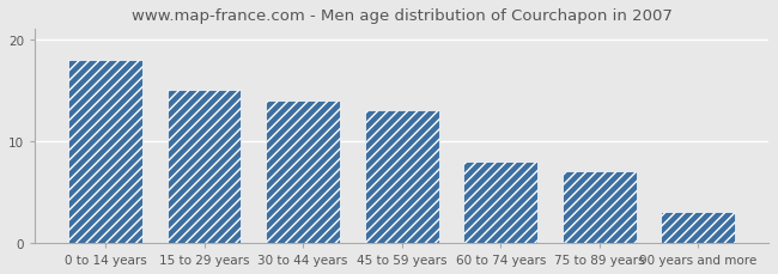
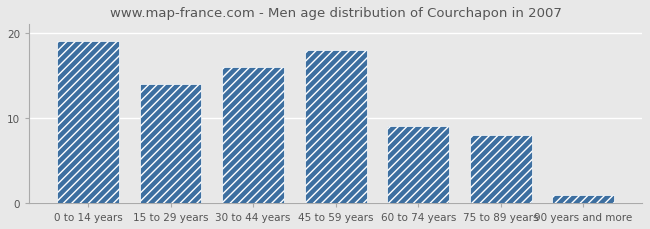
0 to 14 years: 18 -> 19
15 to 29 years: 15 -> 14
30 to 44 years: 14 -> 16
45 to 59 years: 13 -> 18
60 to 74 years: 8 -> 9
75 to 89 years: 7 -> 8
90 years and more: 3 -> 1
